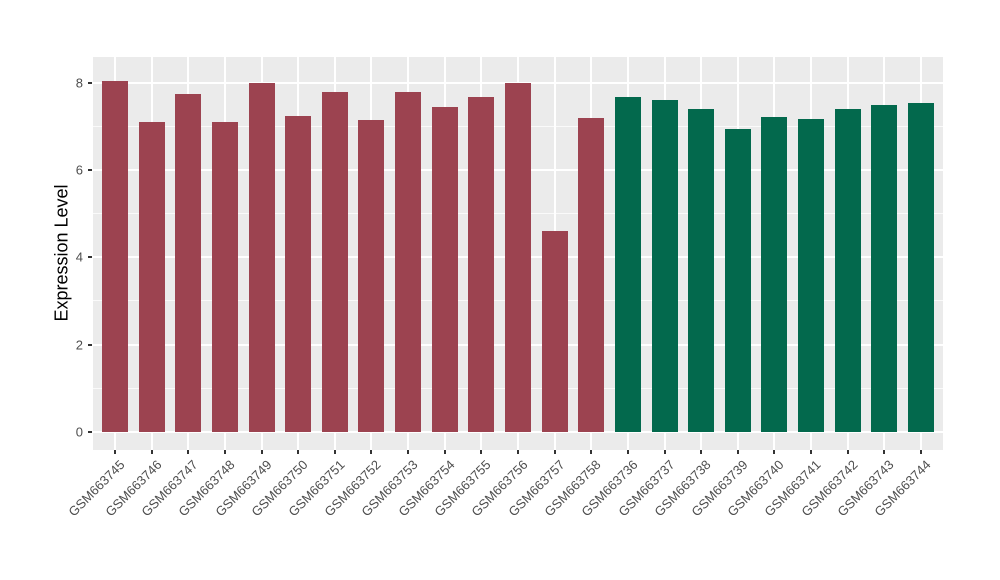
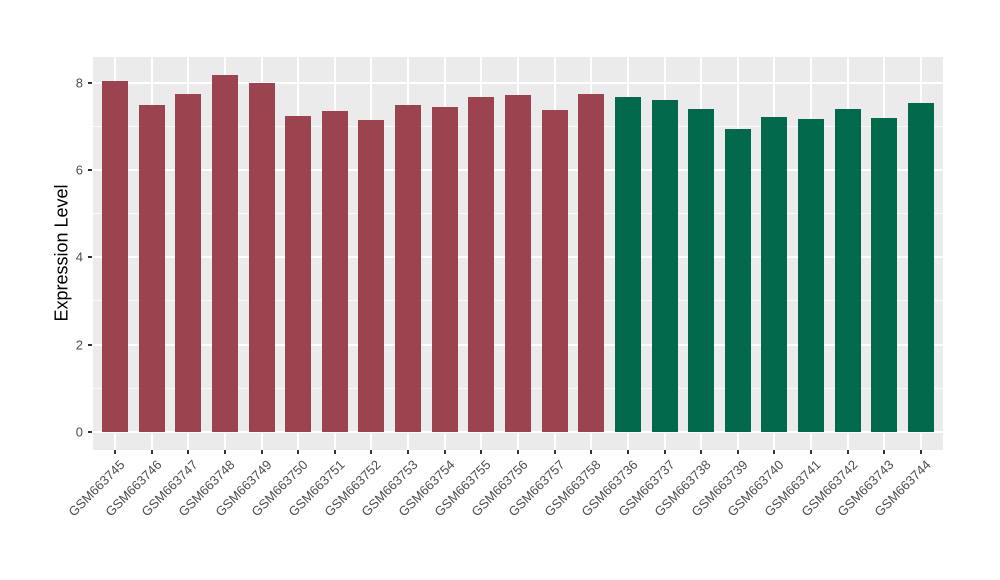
GSM663746: 7.1 -> 7.5
GSM663748: 7.1 -> 8.2
GSM663751: 7.8 -> 7.4
GSM663753: 7.8 -> 7.5
GSM663756: 8.0 -> 7.7
GSM663757: 4.6 -> 7.4
GSM663758: 7.2 -> 7.7
GSM663743: 7.5 -> 7.2
